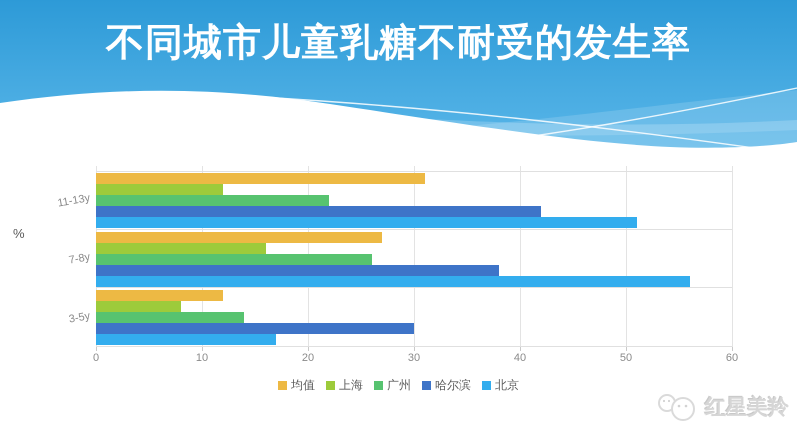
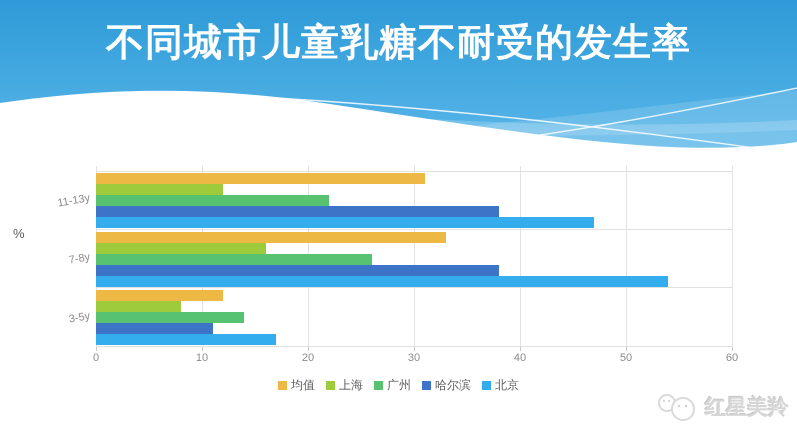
哈尔滨/11-13y: 42 -> 38
北京/11-13y: 51 -> 47
均值/7-8y: 27 -> 33
北京/7-8y: 56 -> 54
哈尔滨/3-5y: 30 -> 11
